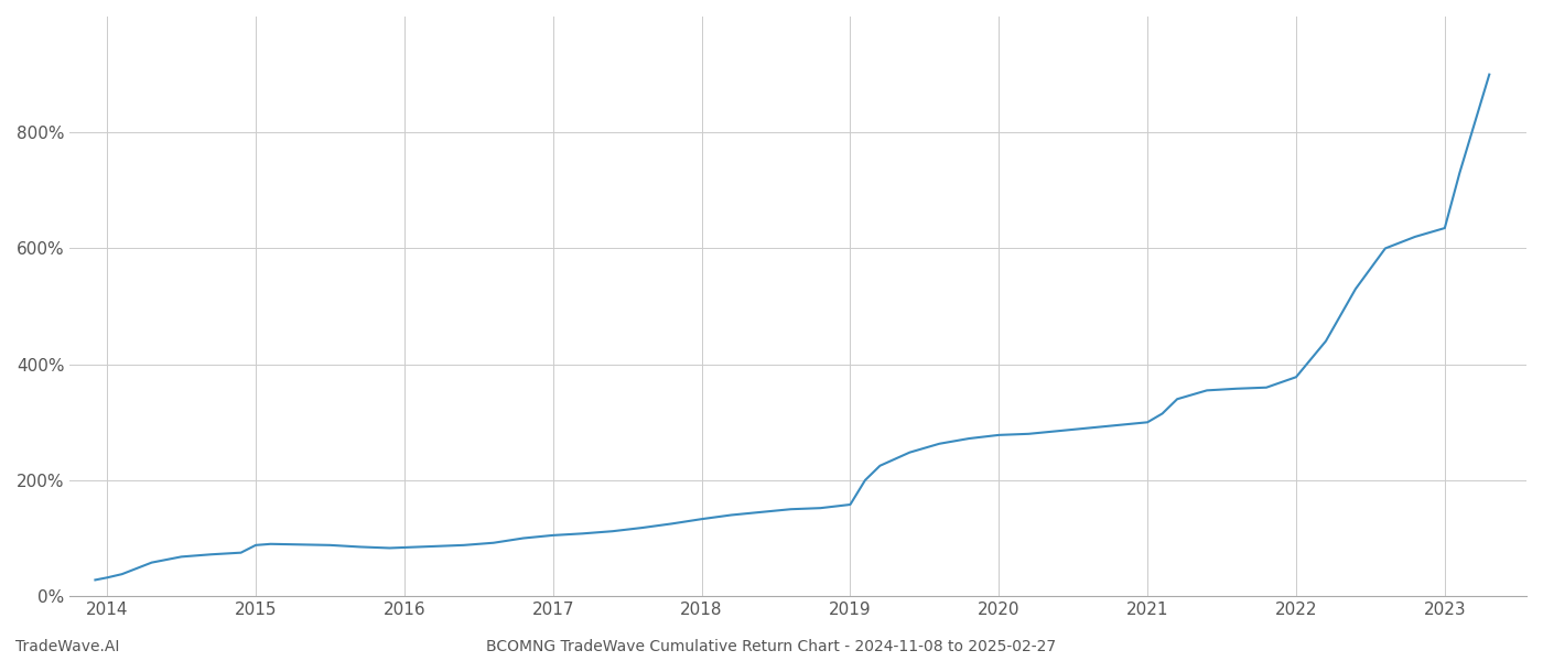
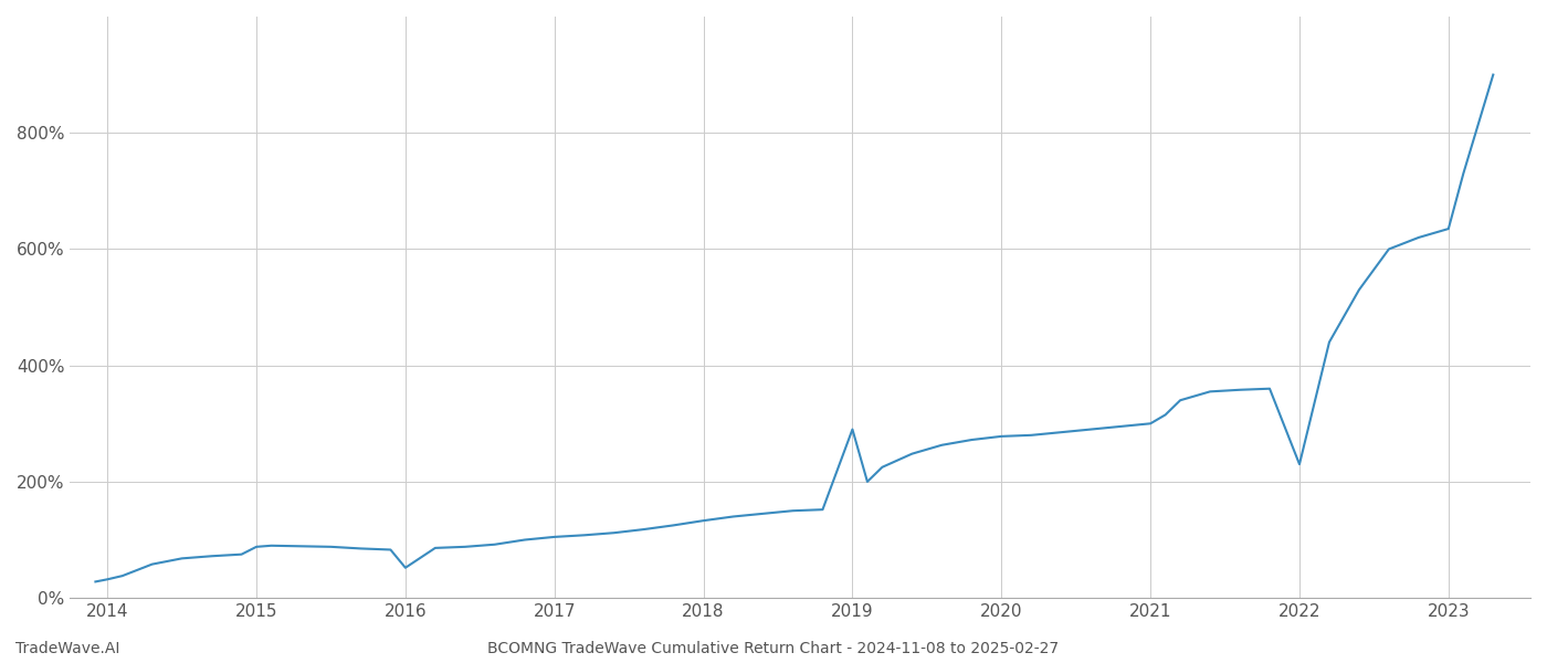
2016: 84% -> 52%
2019: 158% -> 290%
2022: 378% -> 230%
